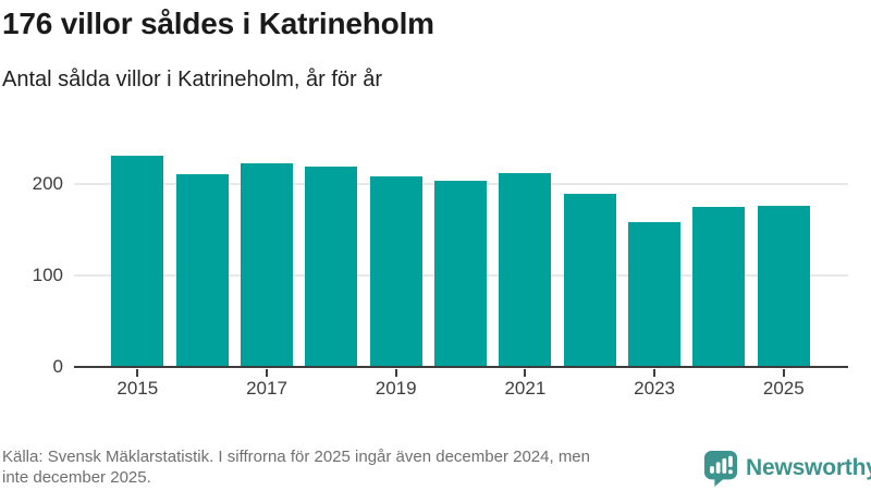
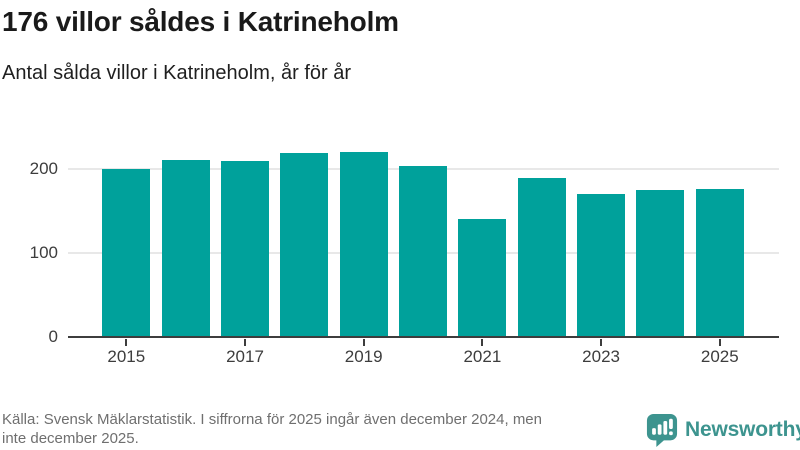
2015: 230 -> 200
2017: 220 -> 210
2019: 210 -> 220
2021: 210 -> 140
2023: 160 -> 170
